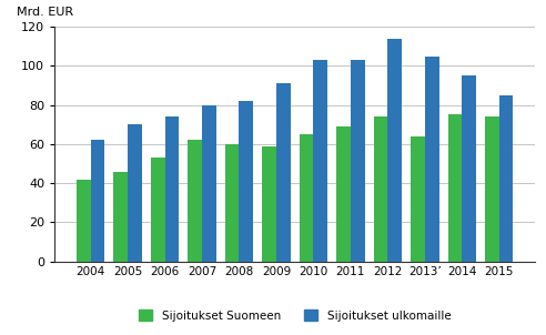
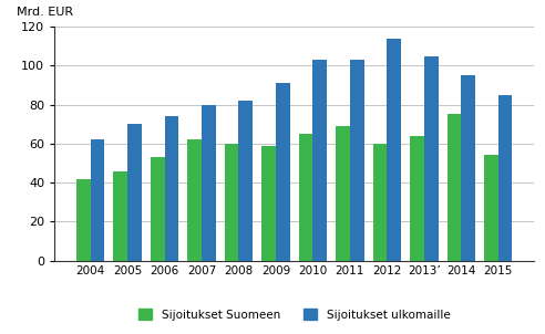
Sijoitukset Suomeen/2012: 74 -> 60
Sijoitukset Suomeen/2015: 74 -> 54
